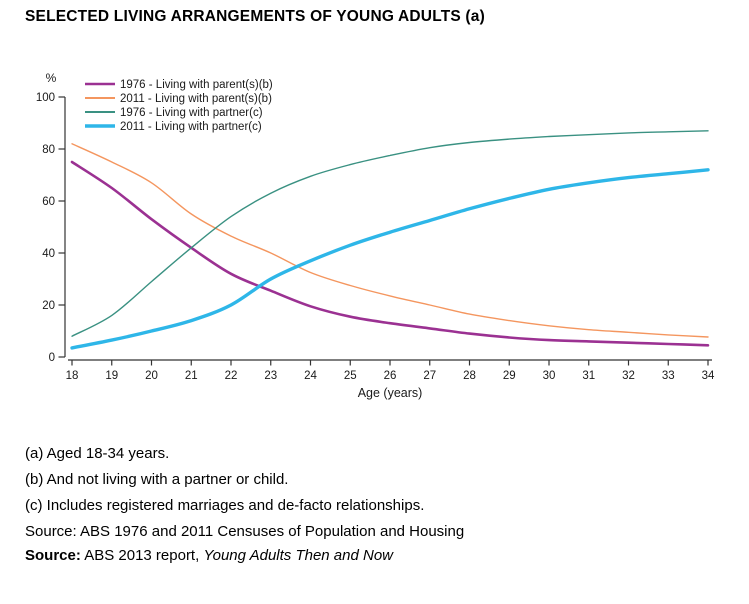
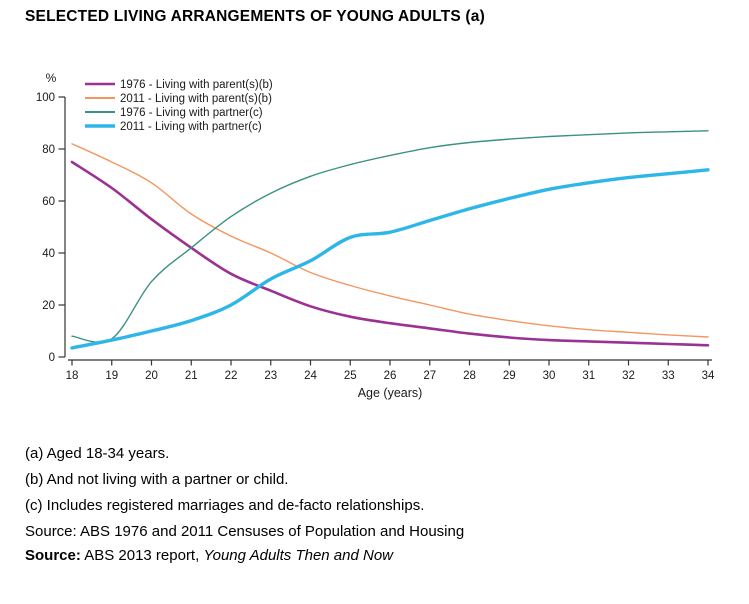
1976 - Living with partner(c)/19: 16 -> 7
2011 - Living with partner(c)/25: 43 -> 46
